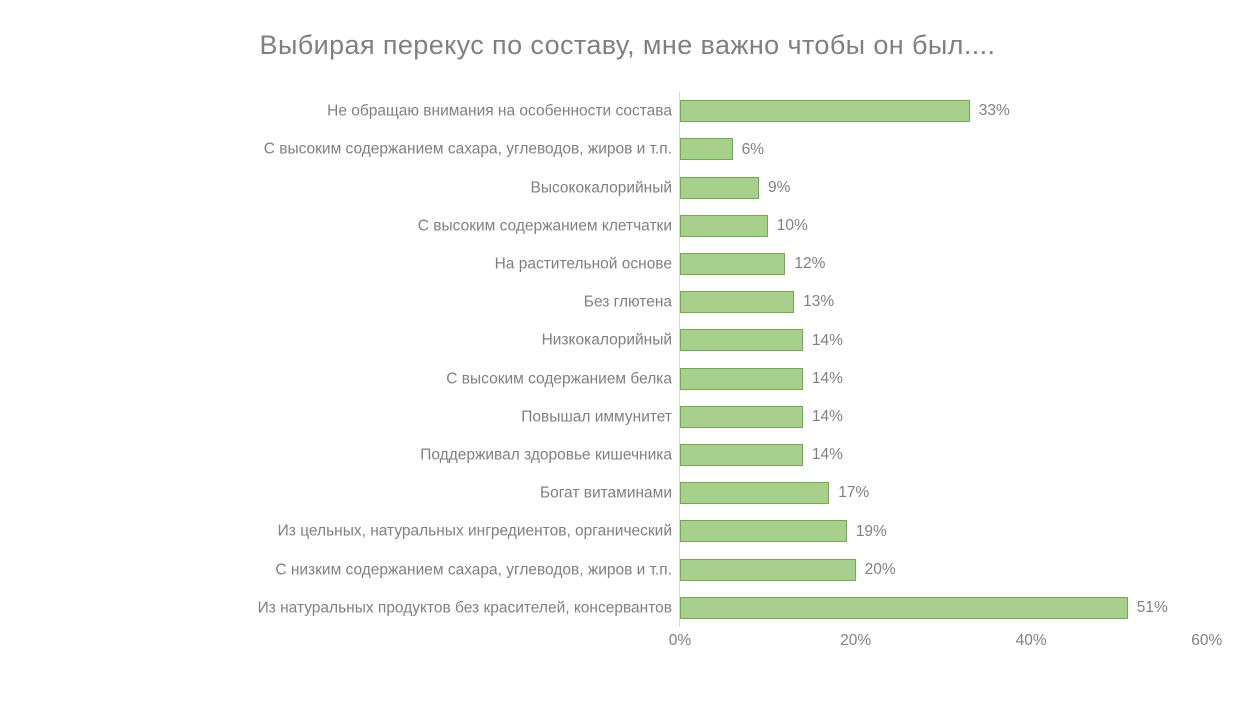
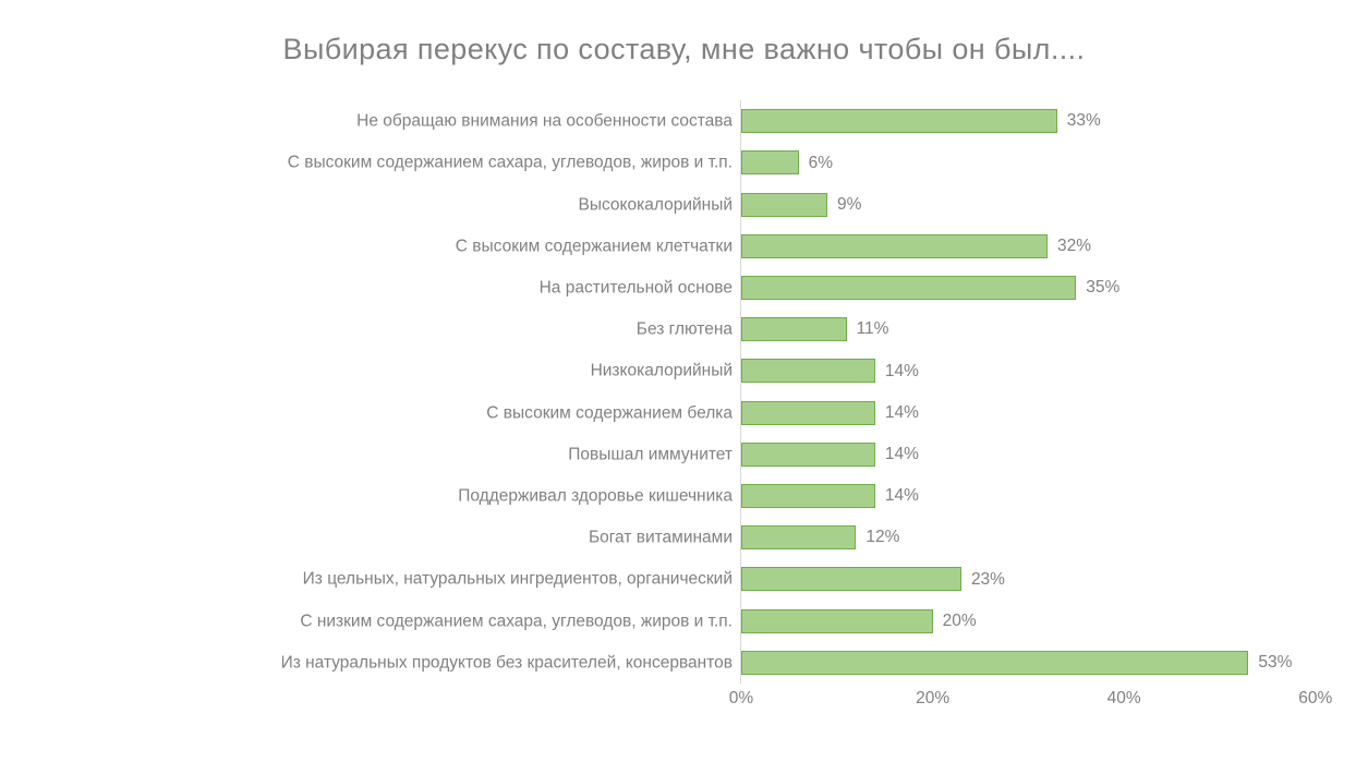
С высоким содержанием клетчатки: 10% -> 32%
На растительной основе: 12% -> 35%
Без глютена: 13% -> 11%
Богат витаминами: 17% -> 12%
Из цельных, натуральных ингредиентов, органический: 19% -> 23%
Из натуральных продуктов без красителей, консервантов: 51% -> 53%
